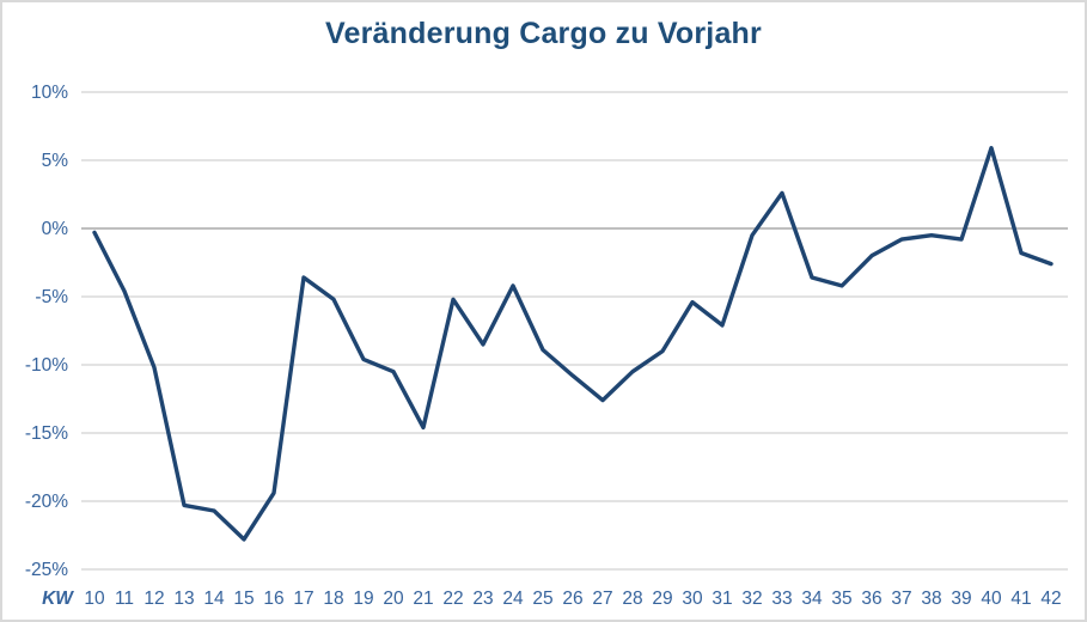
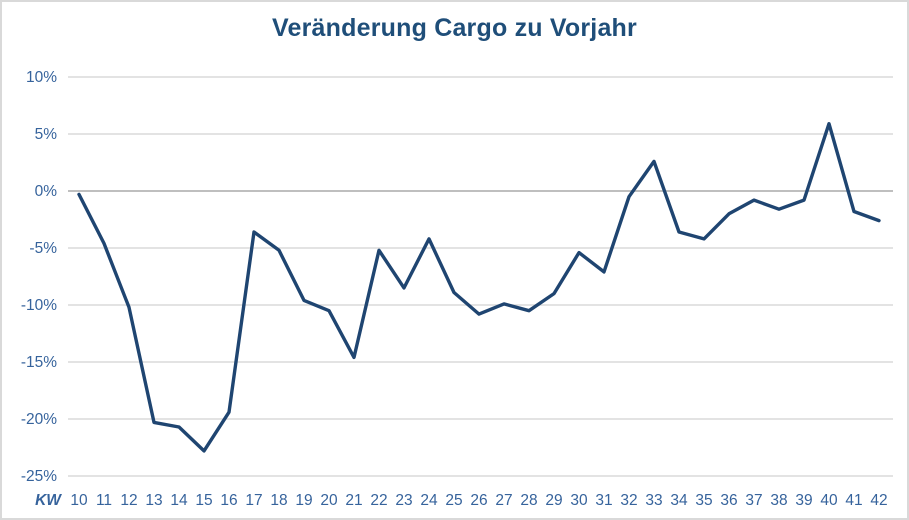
27: -12.6% -> -9.9%
38: -0.5% -> -1.6%
